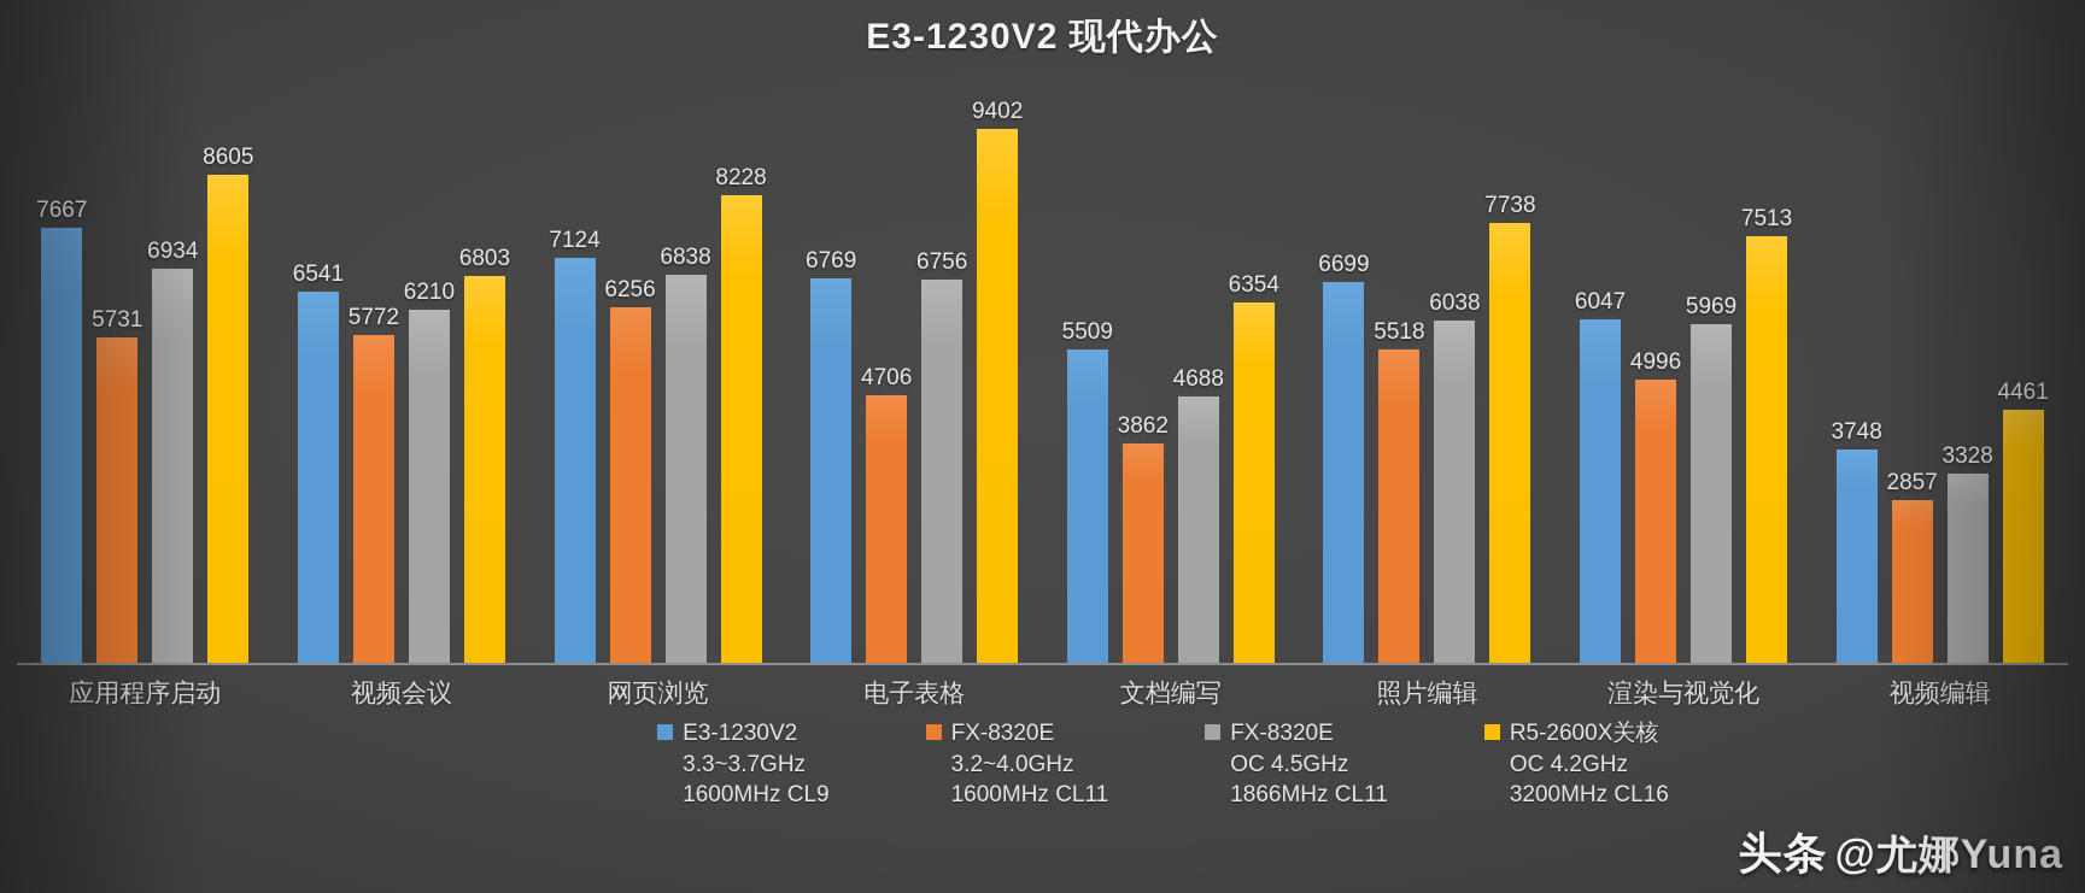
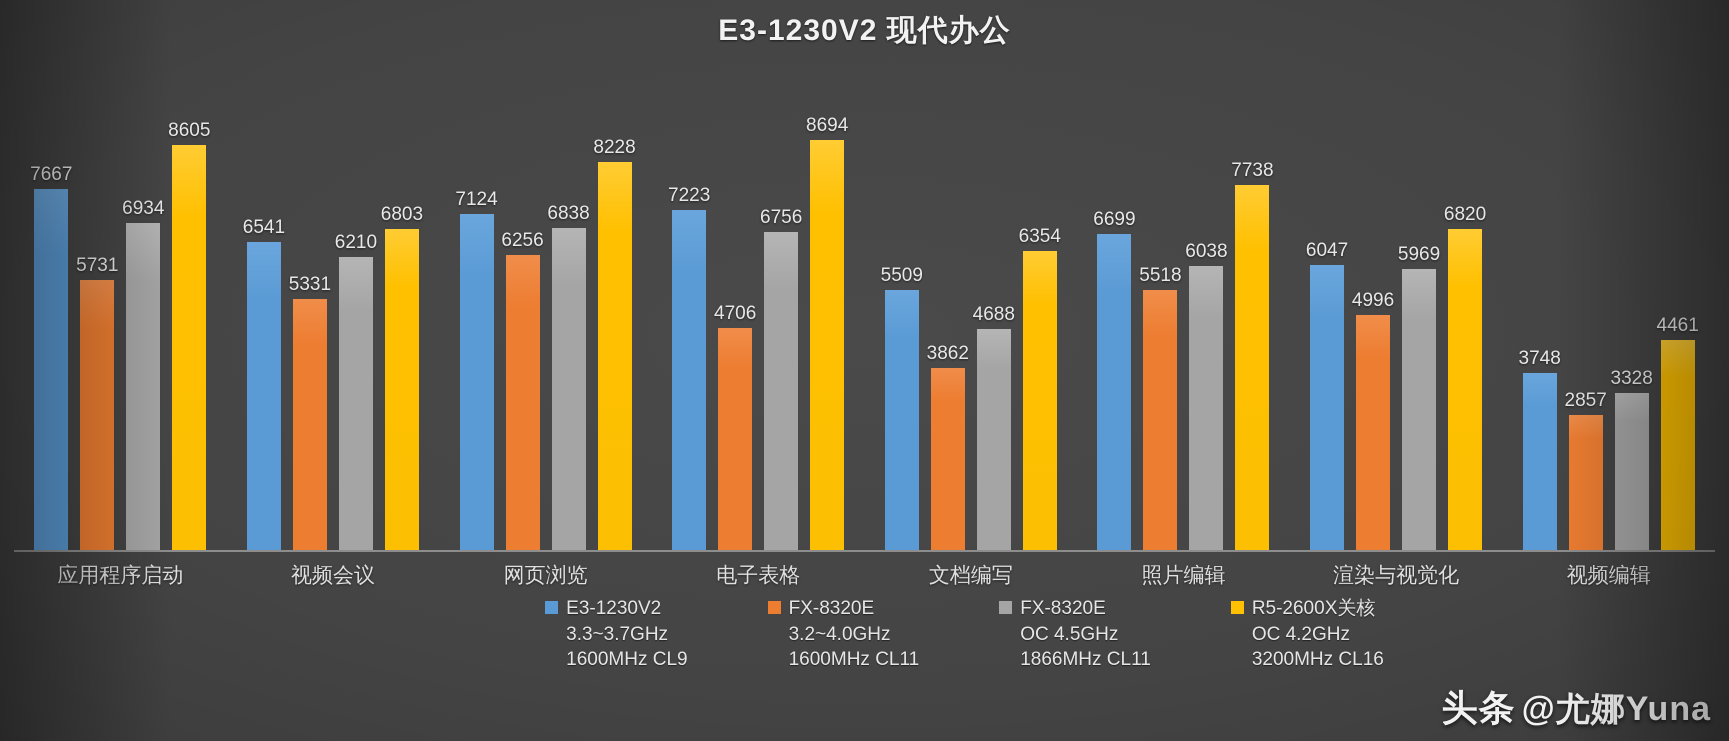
FX-8320E/视频会议: 5772 -> 5331
E3-1230V2/电子表格: 6769 -> 7223
R5-2600X关核/电子表格: 9402 -> 8694
R5-2600X关核/渲染与视觉化: 7513 -> 6820
